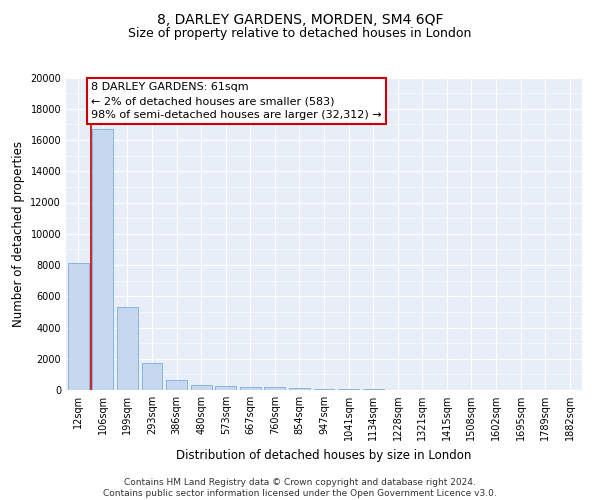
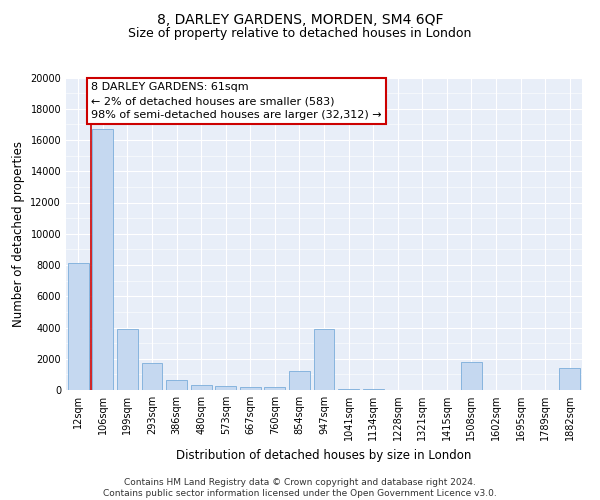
199sqm: 5300 -> 3900
854sqm: 100 -> 1200
947sqm: 100 -> 3900
1508sqm: 0 -> 1800
1882sqm: 0 -> 1400
